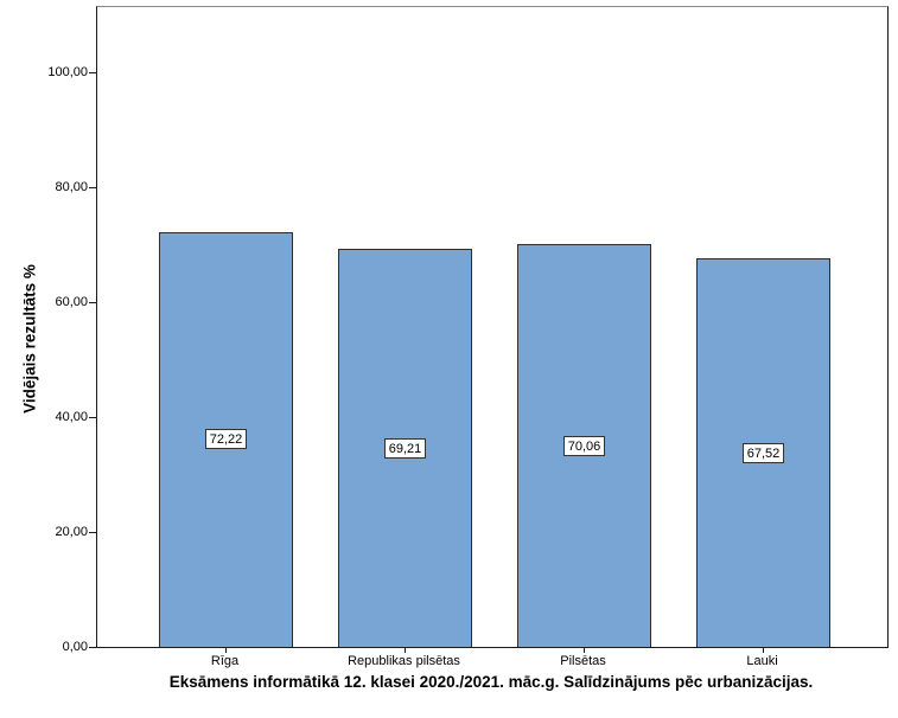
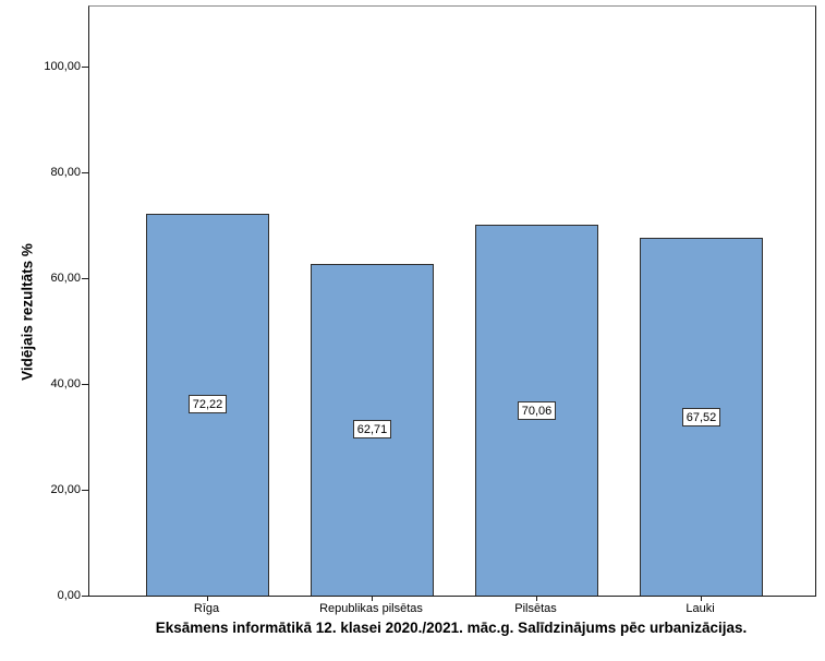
Republikas pilsētas: 69,21 -> 62,71
